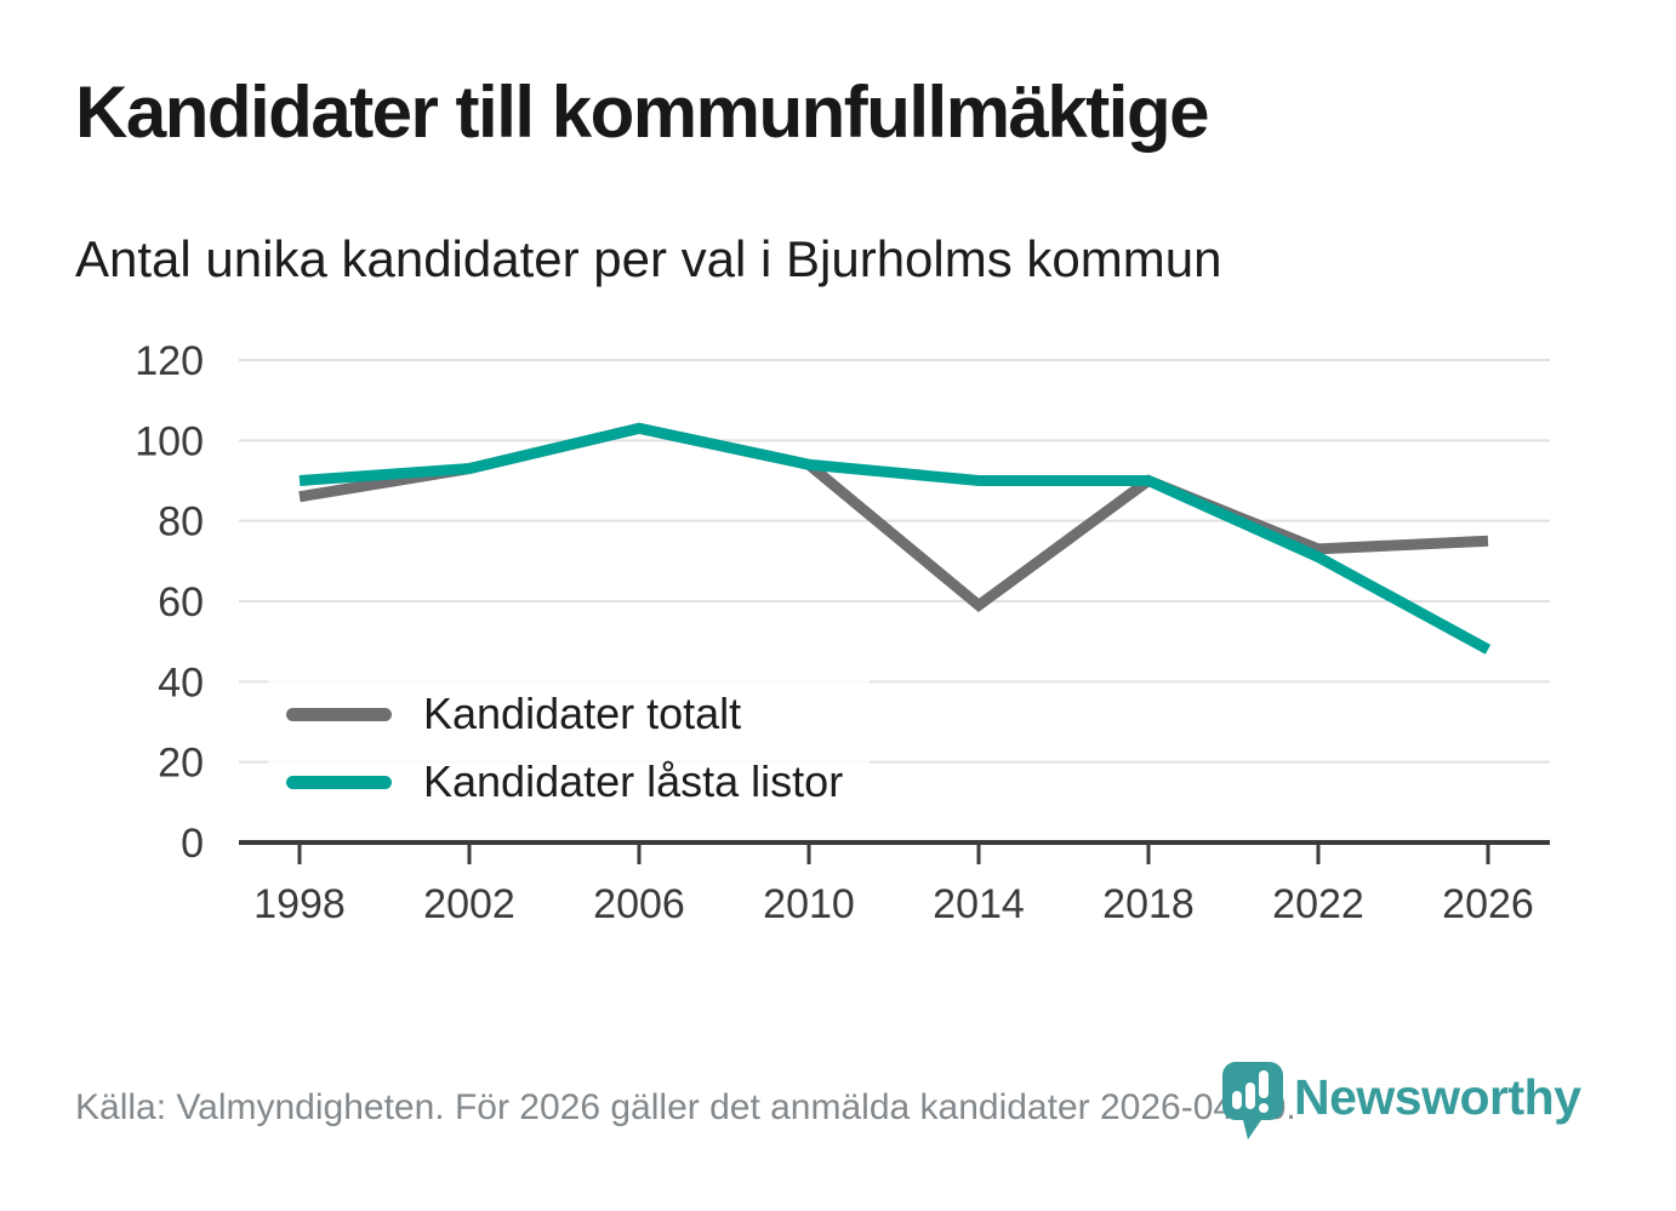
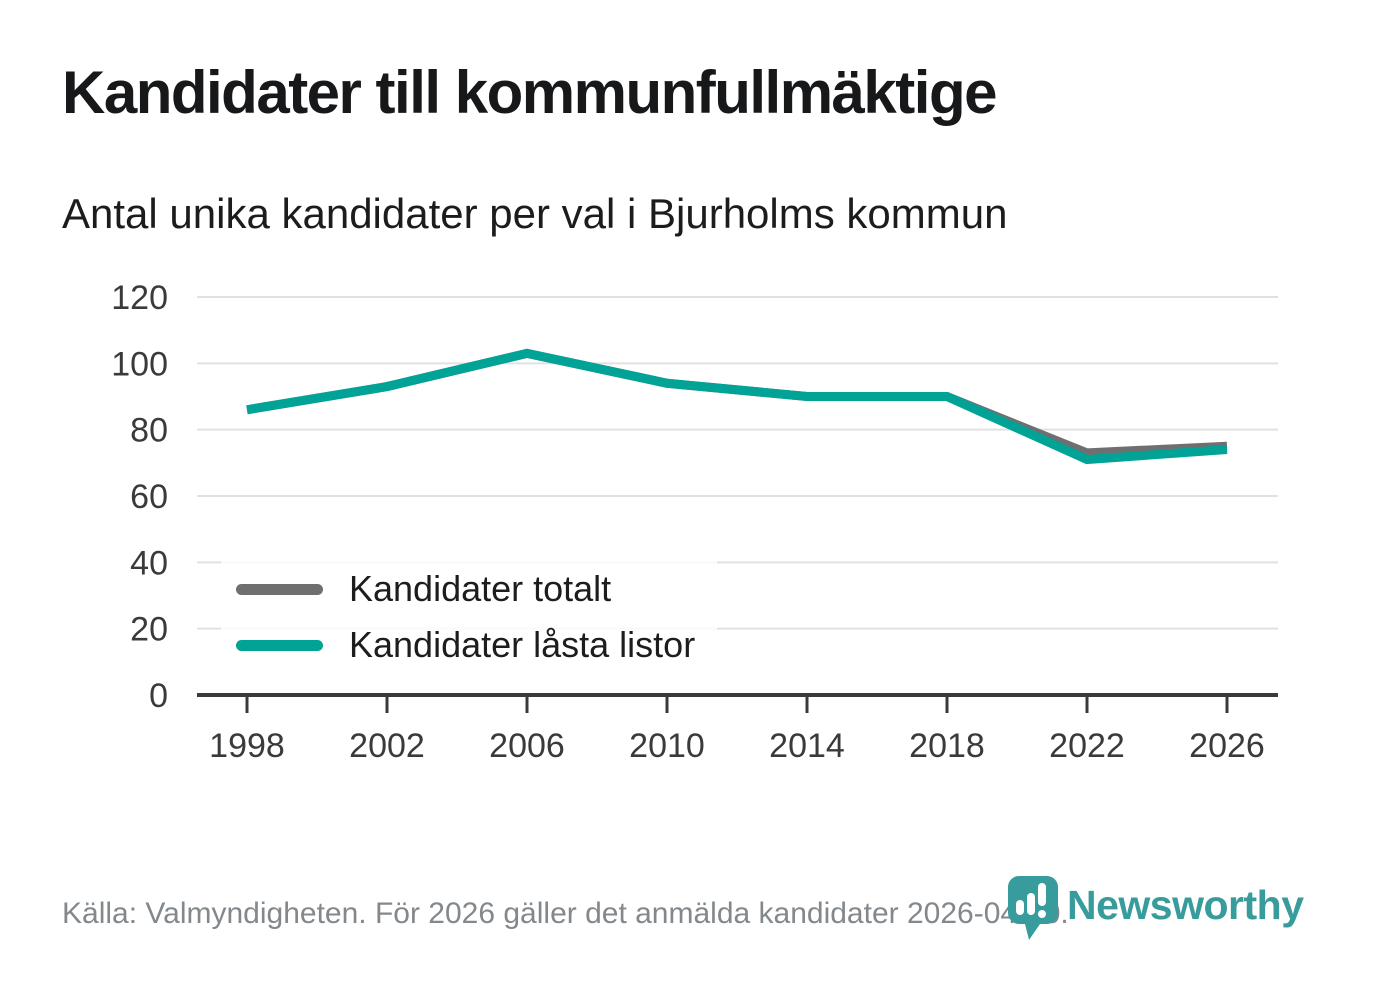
Kandidater låsta listor/1998: 90 -> 86
Kandidater totalt/2014: 59 -> 90
Kandidater låsta listor/2026: 48 -> 74
